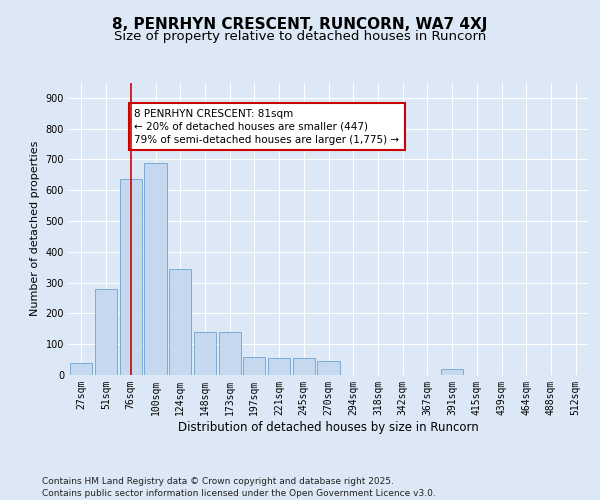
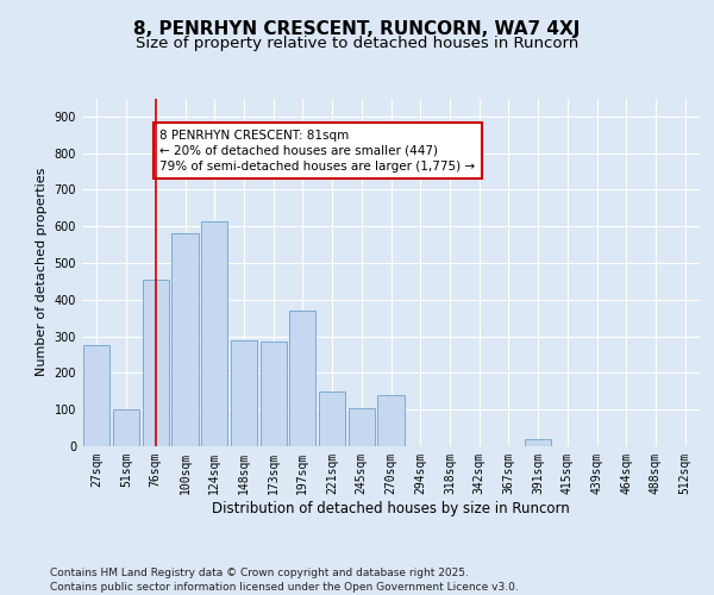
27sqm: 40 -> 275
51sqm: 280 -> 100
76sqm: 635 -> 455
100sqm: 690 -> 580
124sqm: 345 -> 615
148sqm: 140 -> 290
173sqm: 140 -> 285
197sqm: 60 -> 370
221sqm: 55 -> 150
245sqm: 55 -> 105
270sqm: 45 -> 140
